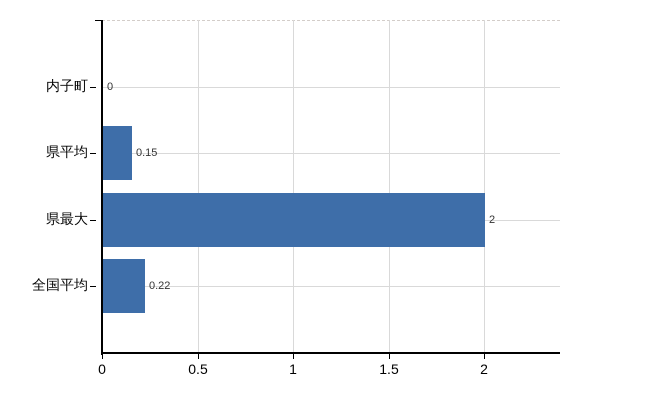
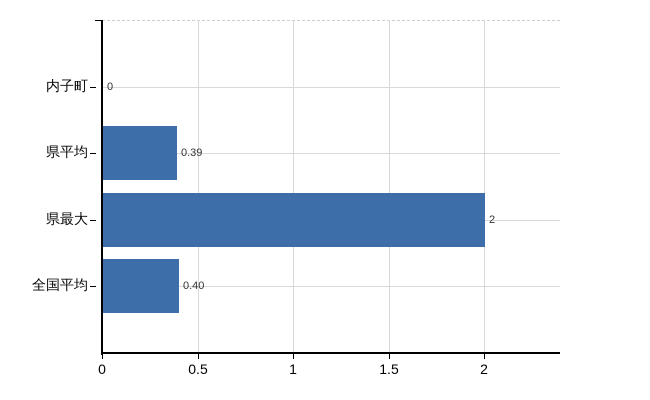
県平均: 0.15 -> 0.39
全国平均: 0.22 -> 0.40
